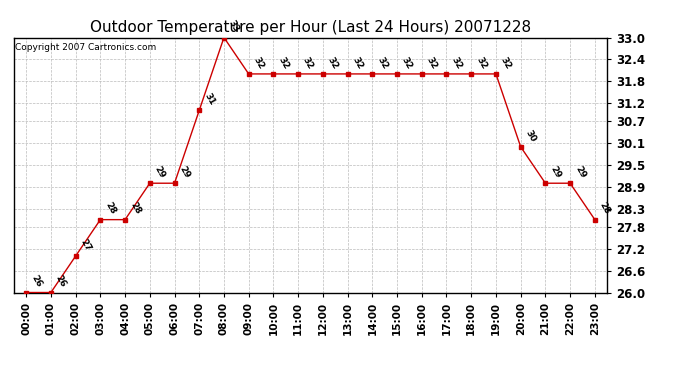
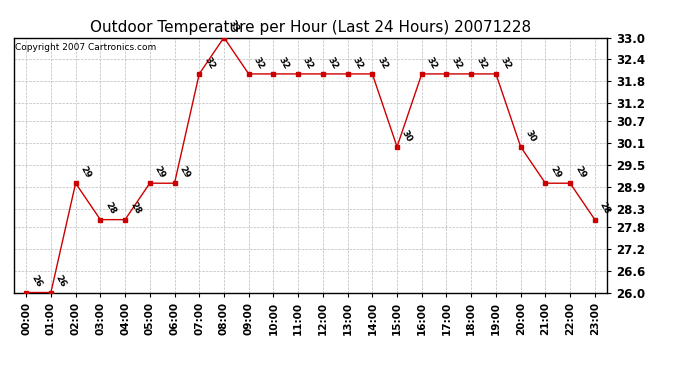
02:00: 27 -> 29
07:00: 31 -> 32
15:00: 32 -> 30
